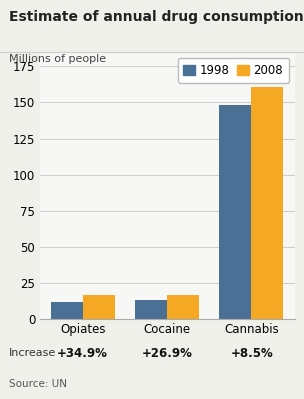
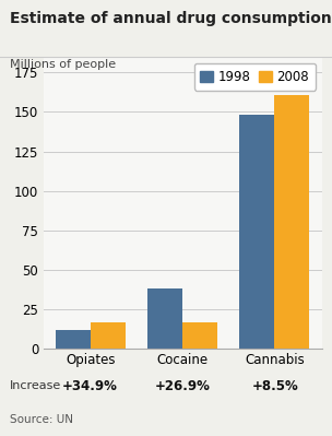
1998/Cocaine: 13 -> 38
